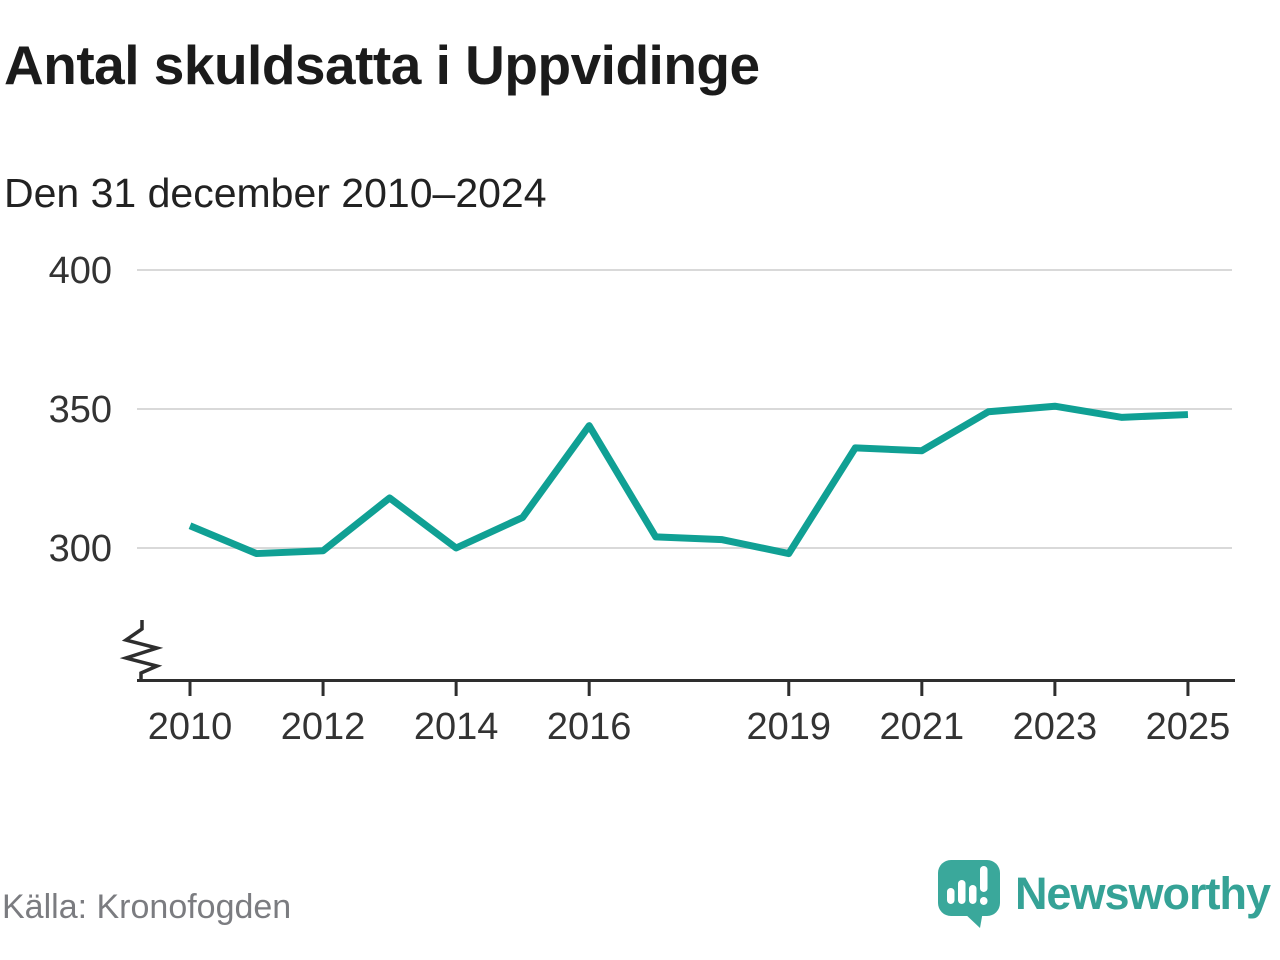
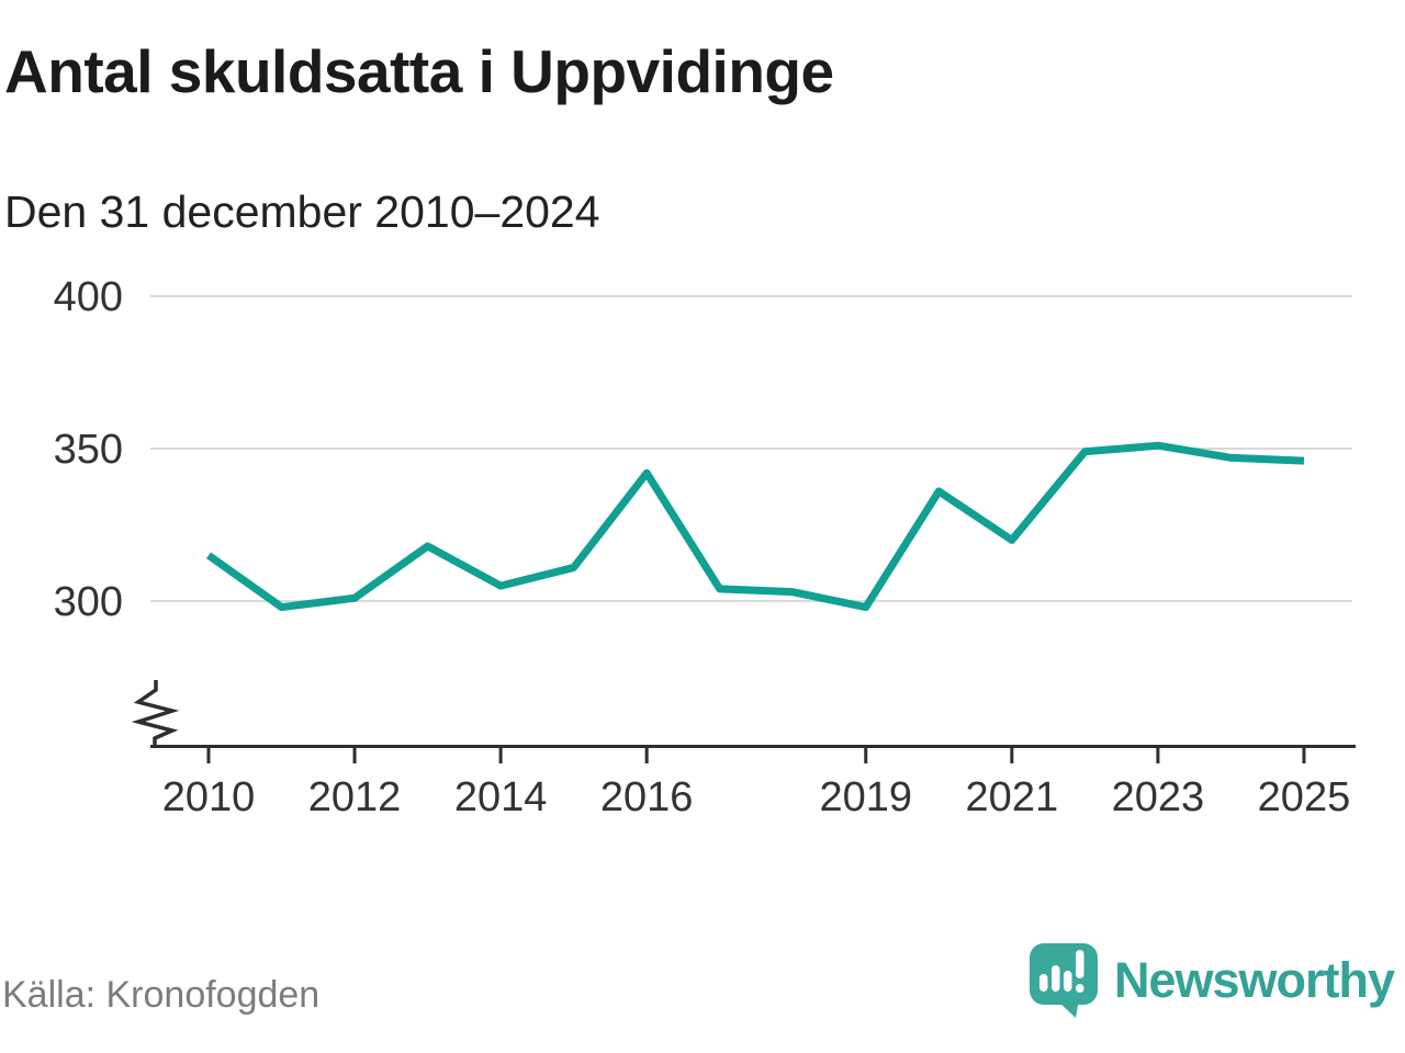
2010: 308 -> 315
2012: 299 -> 301
2014: 300 -> 305
2016: 344 -> 342
2021: 335 -> 320
2025: 348 -> 346
